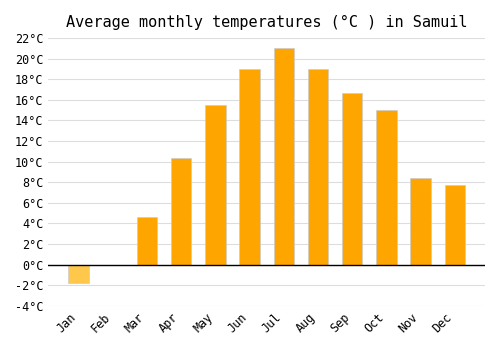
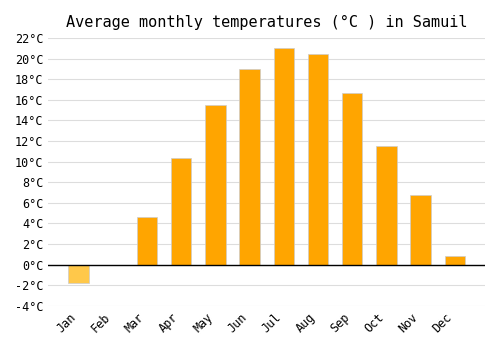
Aug: 19.0°C -> 20.5°C
Oct: 15.0°C -> 11.5°C
Nov: 8.4°C -> 6.8°C
Dec: 7.7°C -> 0.8°C
